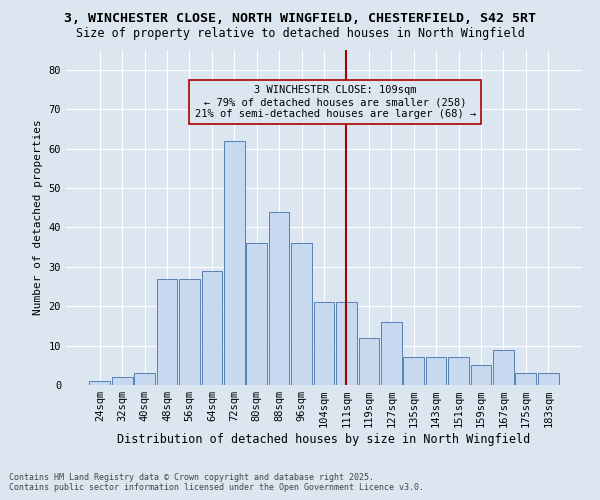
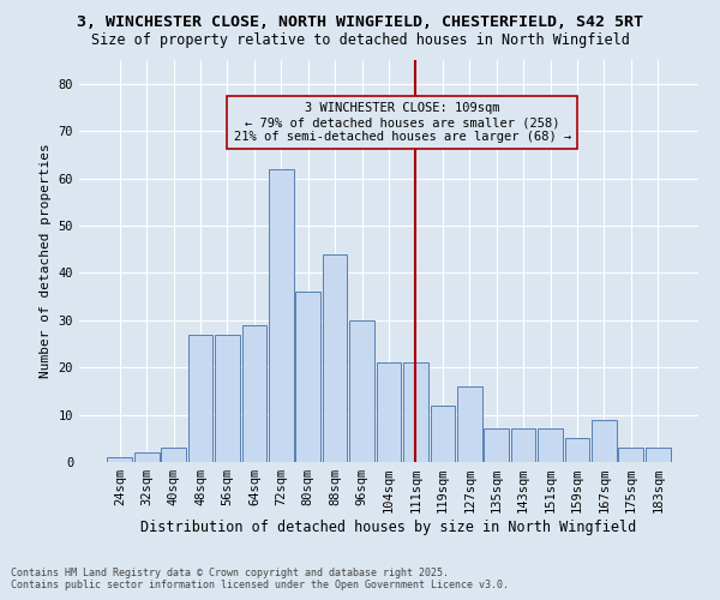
96sqm: 36 -> 30
